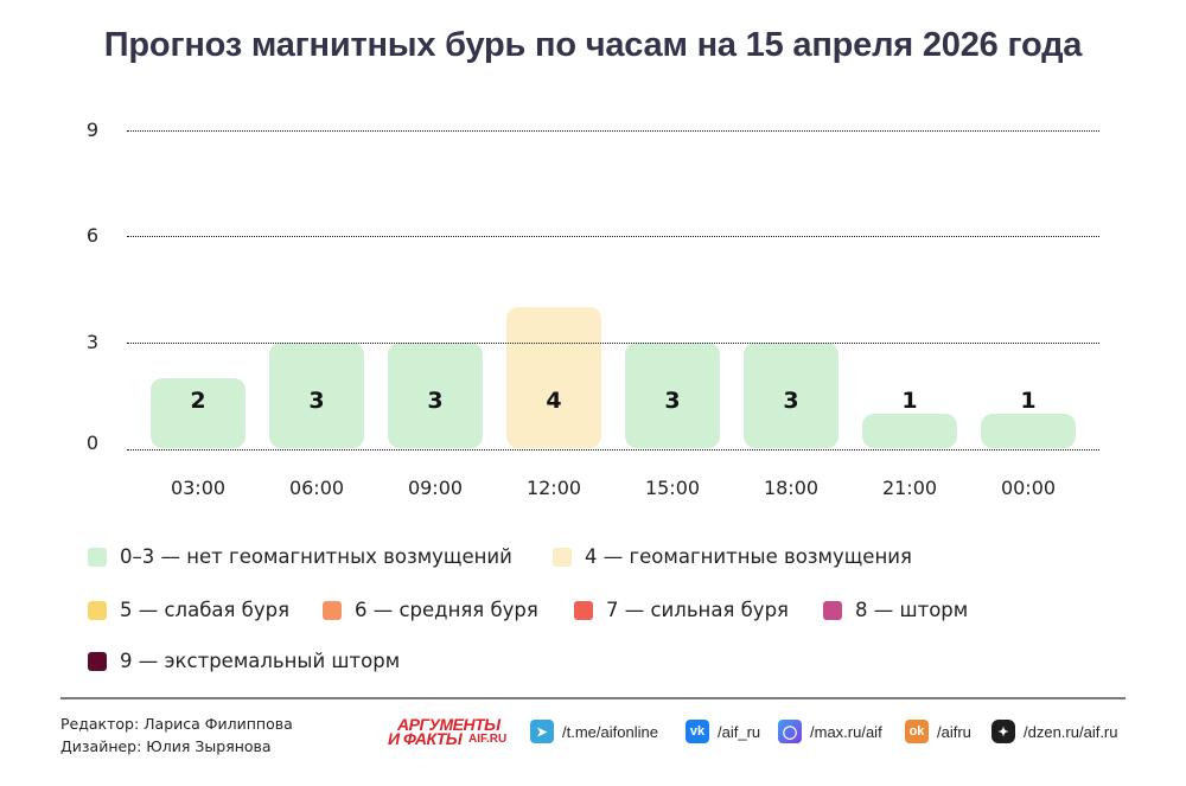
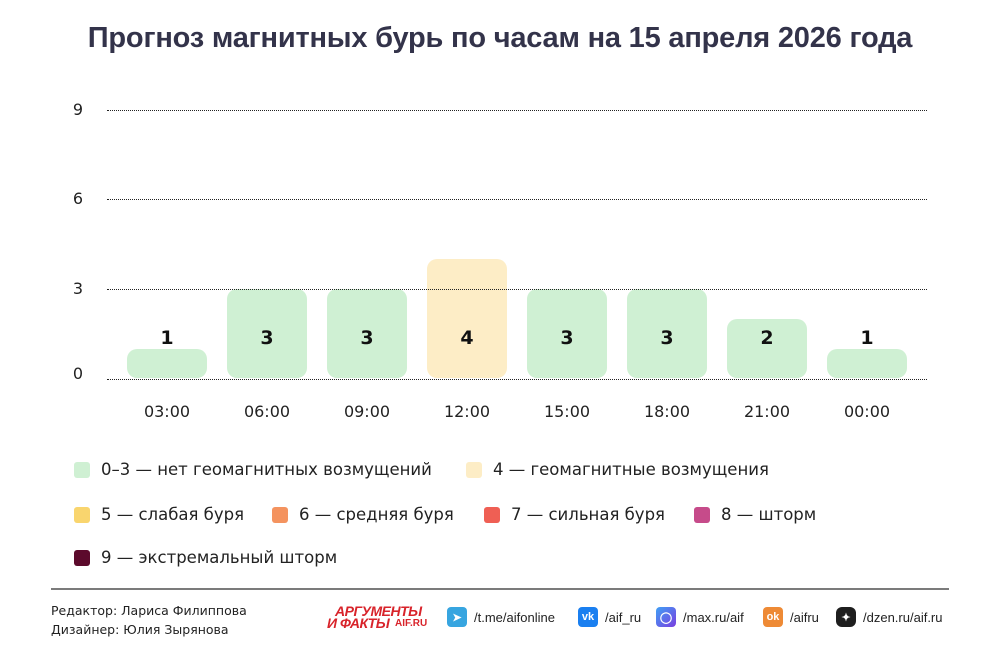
03:00: 2 -> 1
21:00: 1 -> 2
